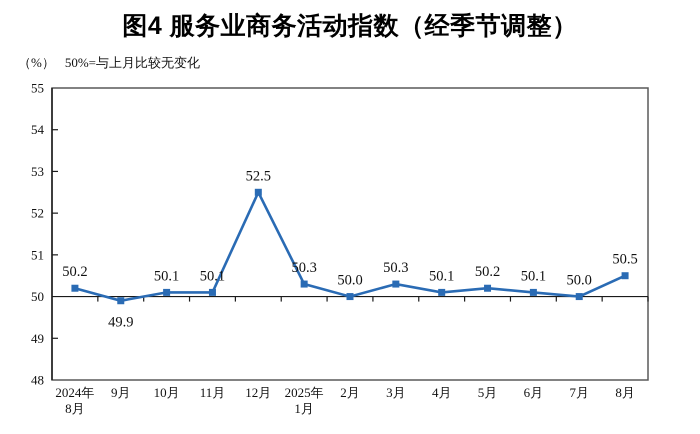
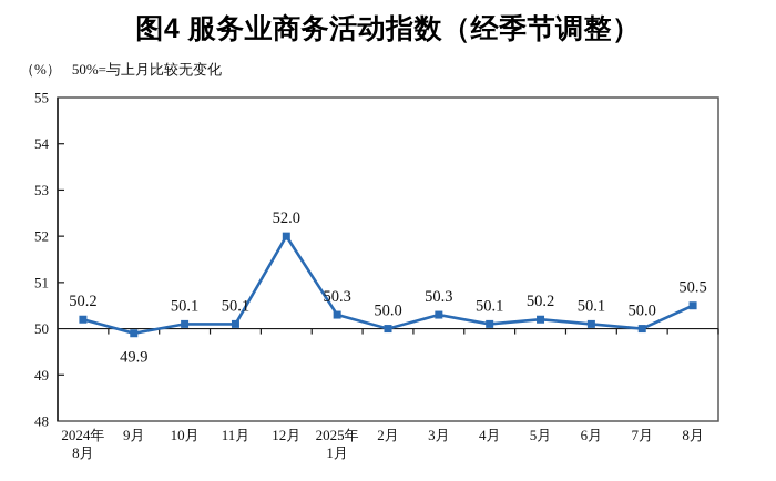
12月: 52.5 -> 52.0
